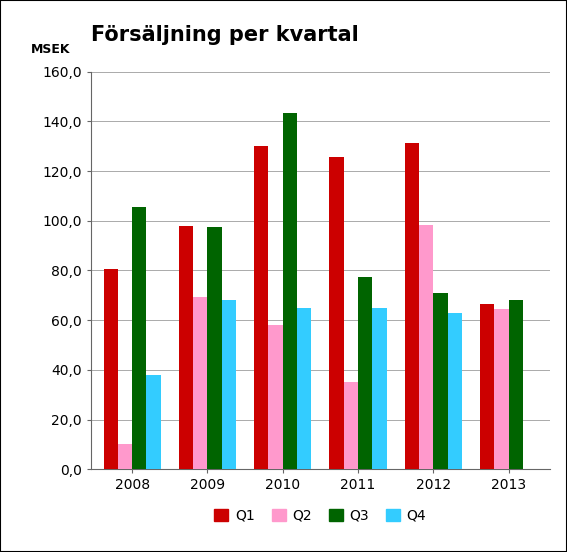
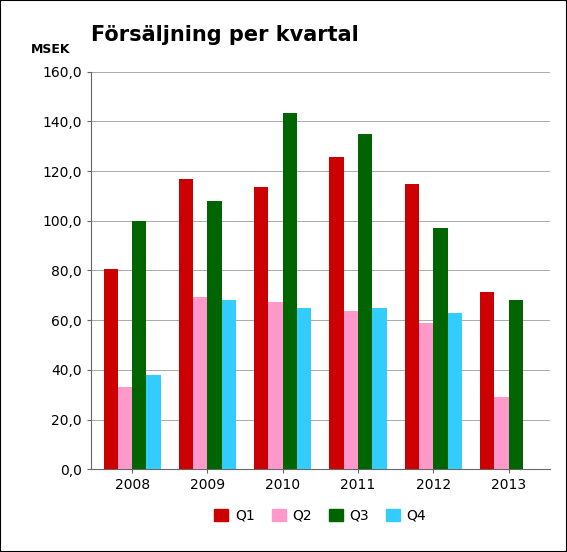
Q2/2008: 10,0 -> 33,0
Q3/2008: 105,5 -> 100,0
Q1/2009: 98,0 -> 117,0
Q3/2009: 97,5 -> 108,0
Q1/2010: 130,0 -> 113,5
Q2/2010: 58,0 -> 67,5
Q2/2011: 35,0 -> 63,5
Q3/2011: 77,5 -> 135,0
Q1/2012: 131,5 -> 115,0
Q2/2012: 98,5 -> 59,0
Q3/2012: 71,0 -> 97,0
Q1/2013: 66,5 -> 71,5
Q2/2013: 64,5 -> 29,0
